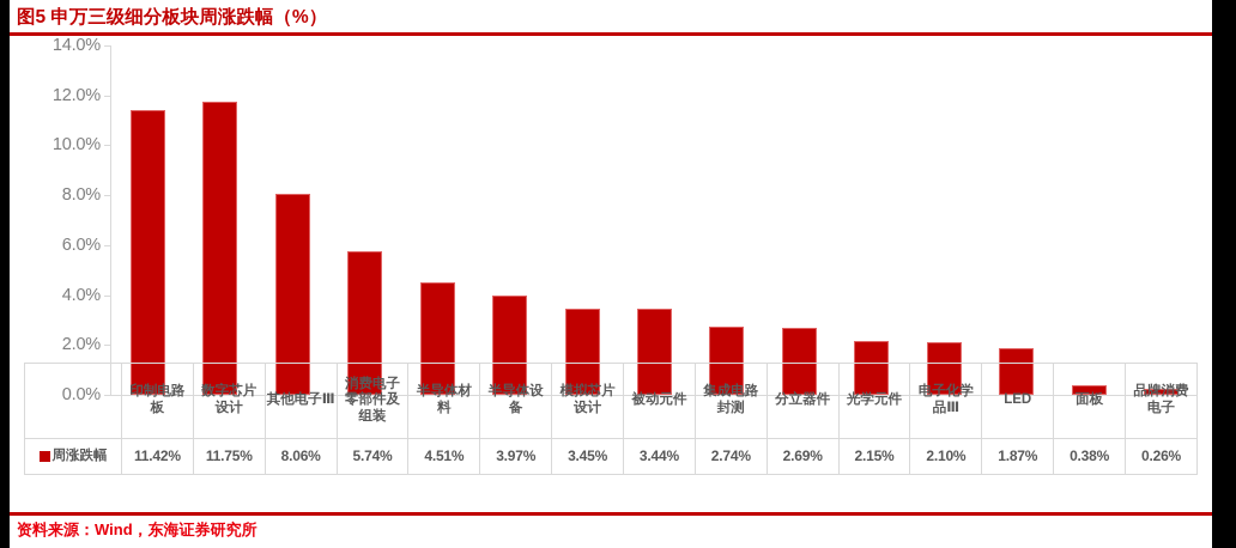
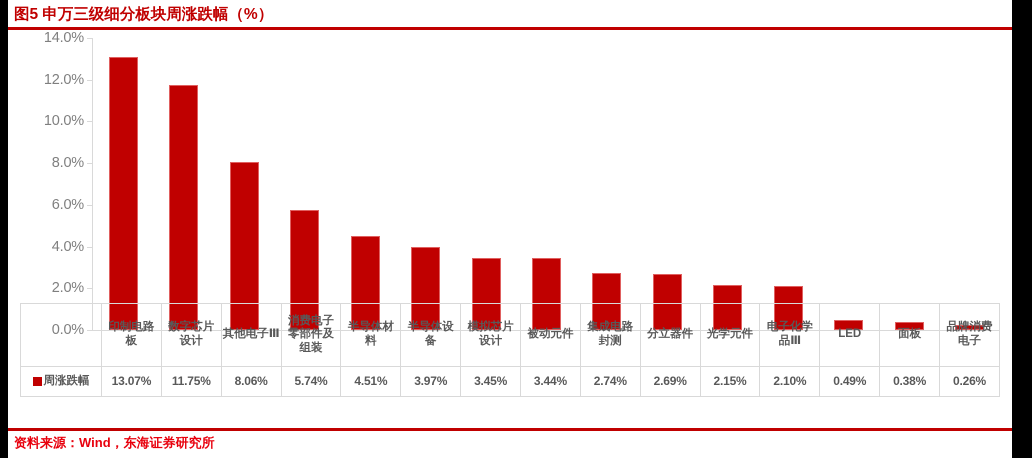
印制电路板: 11.42% -> 13.07%
LED: 1.87% -> 0.49%
